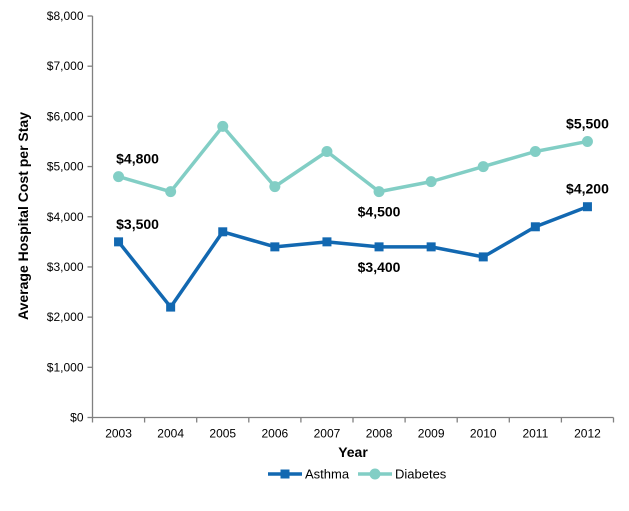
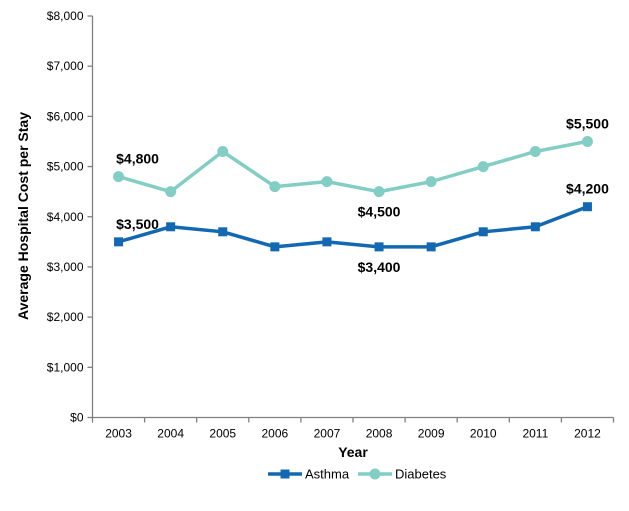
Asthma/2004: $2200 -> $3800
Diabetes/2005: $5800 -> $5300
Diabetes/2007: $5300 -> $4700
Asthma/2010: $3200 -> $3700
